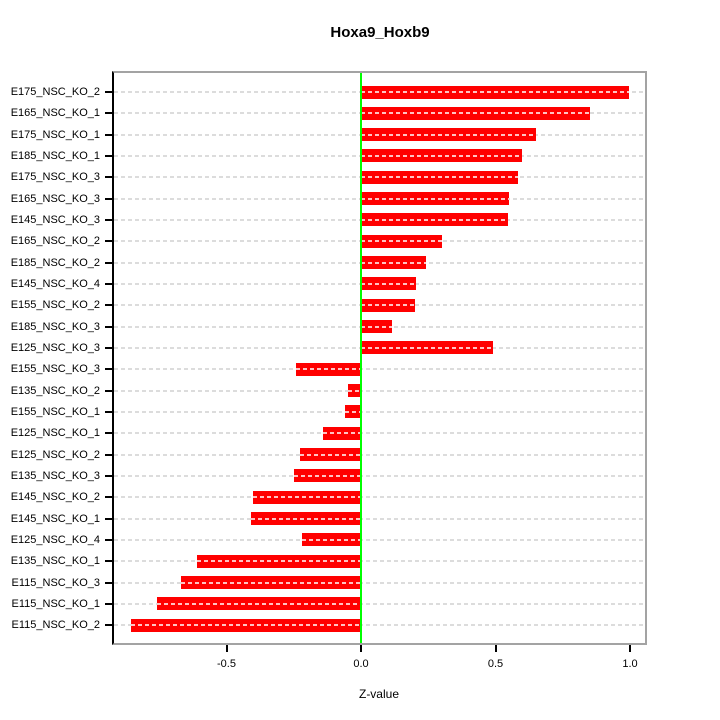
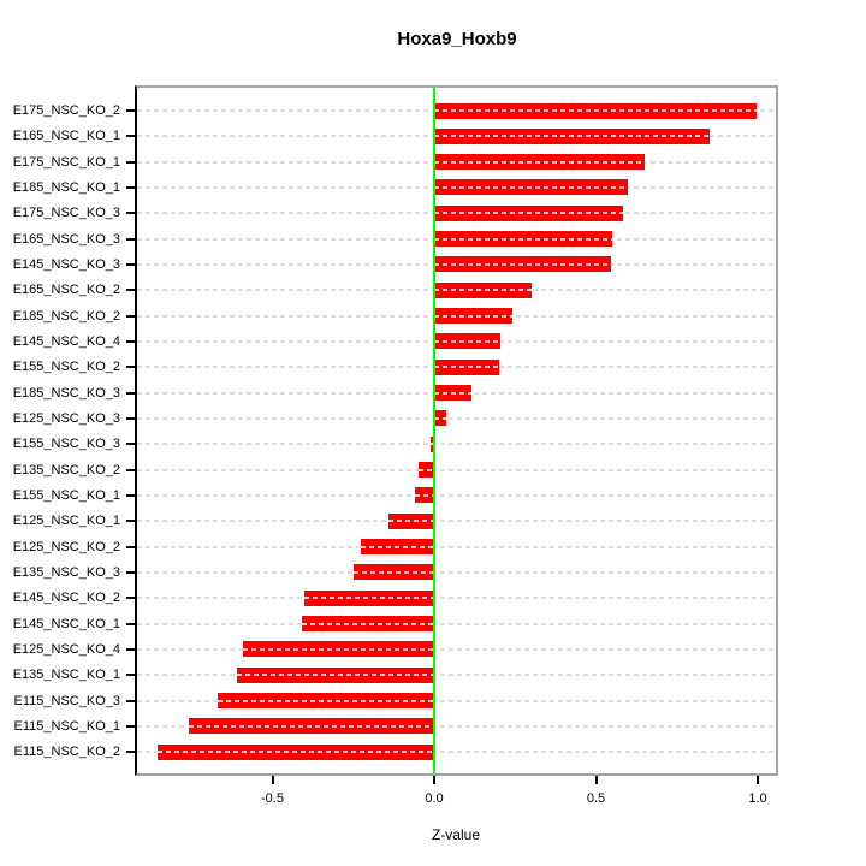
E125_NSC_KO_3: 0.49 -> 0.04
E155_NSC_KO_3: -0.24 -> -0.01
E125_NSC_KO_4: -0.22 -> -0.59
